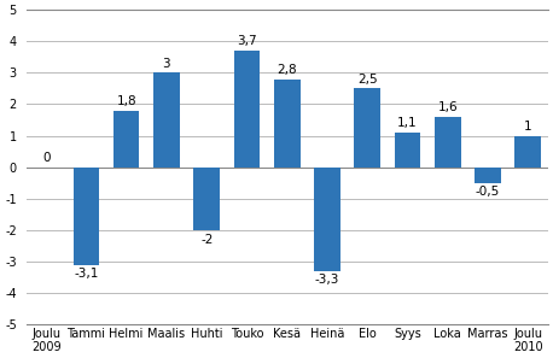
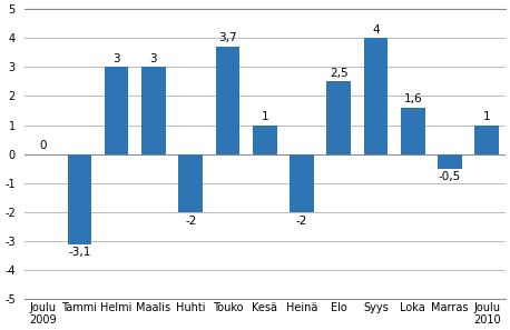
Helmi: 1,8 -> 3
Kesä: 2,8 -> 1
Heinä: -3,3 -> -2
Syys: 1,1 -> 4
